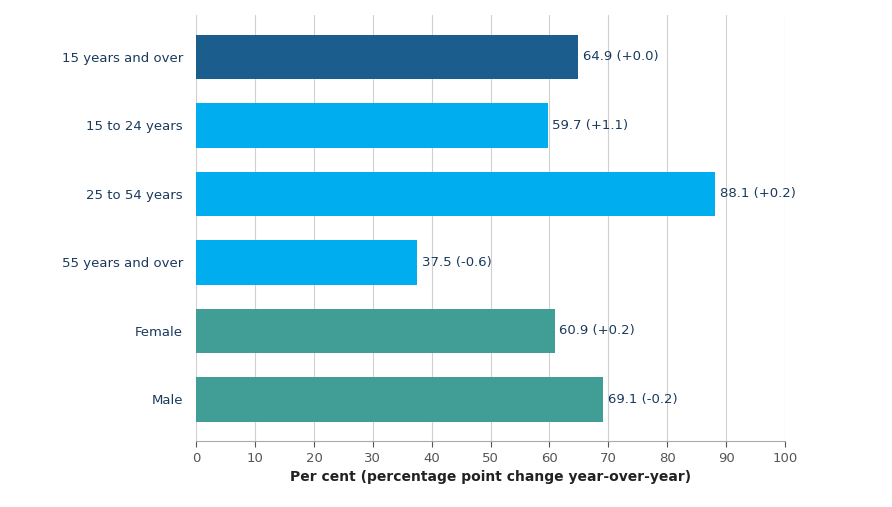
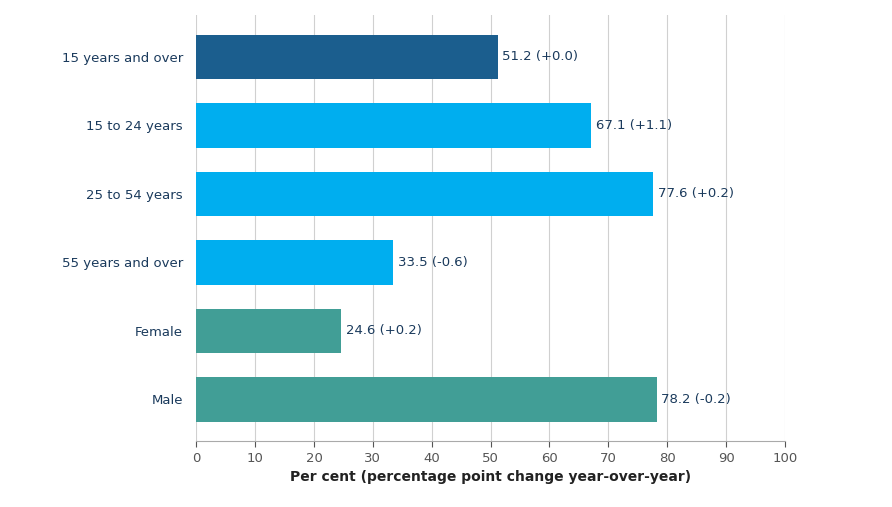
15 years and over: 64.9 -> 51.2
15 to 24 years: 59.7 -> 67.1
25 to 54 years: 88.1 -> 77.6
55 years and over: 37.5 -> 33.5
Female: 60.9 -> 24.6
Male: 69.1 -> 78.2
